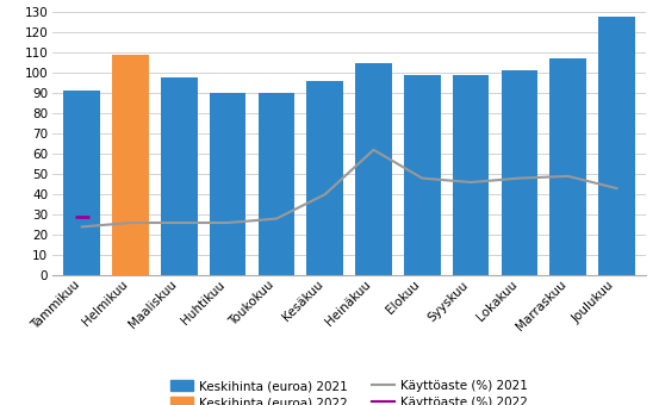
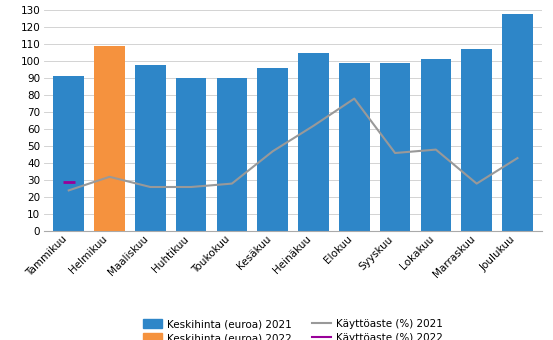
Käyttöaste (%) 2021/Helmikuu: 26 -> 32
Käyttöaste (%) 2021/Kesäkuu: 40 -> 47
Käyttöaste (%) 2021/Elokuu: 48 -> 78
Käyttöaste (%) 2021/Marraskuu: 49 -> 28
